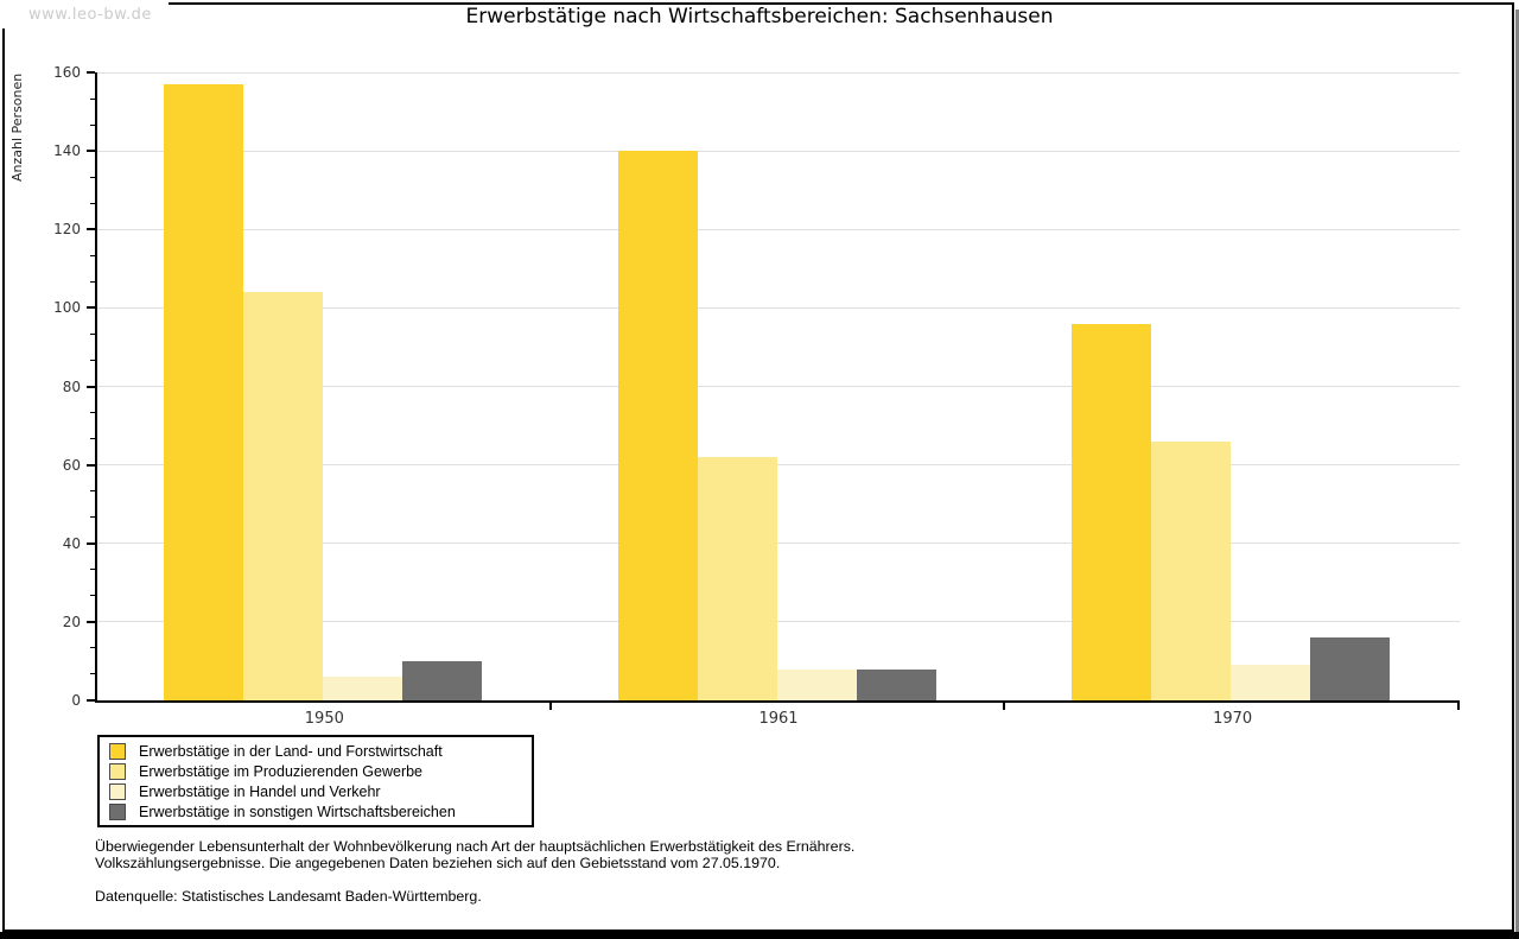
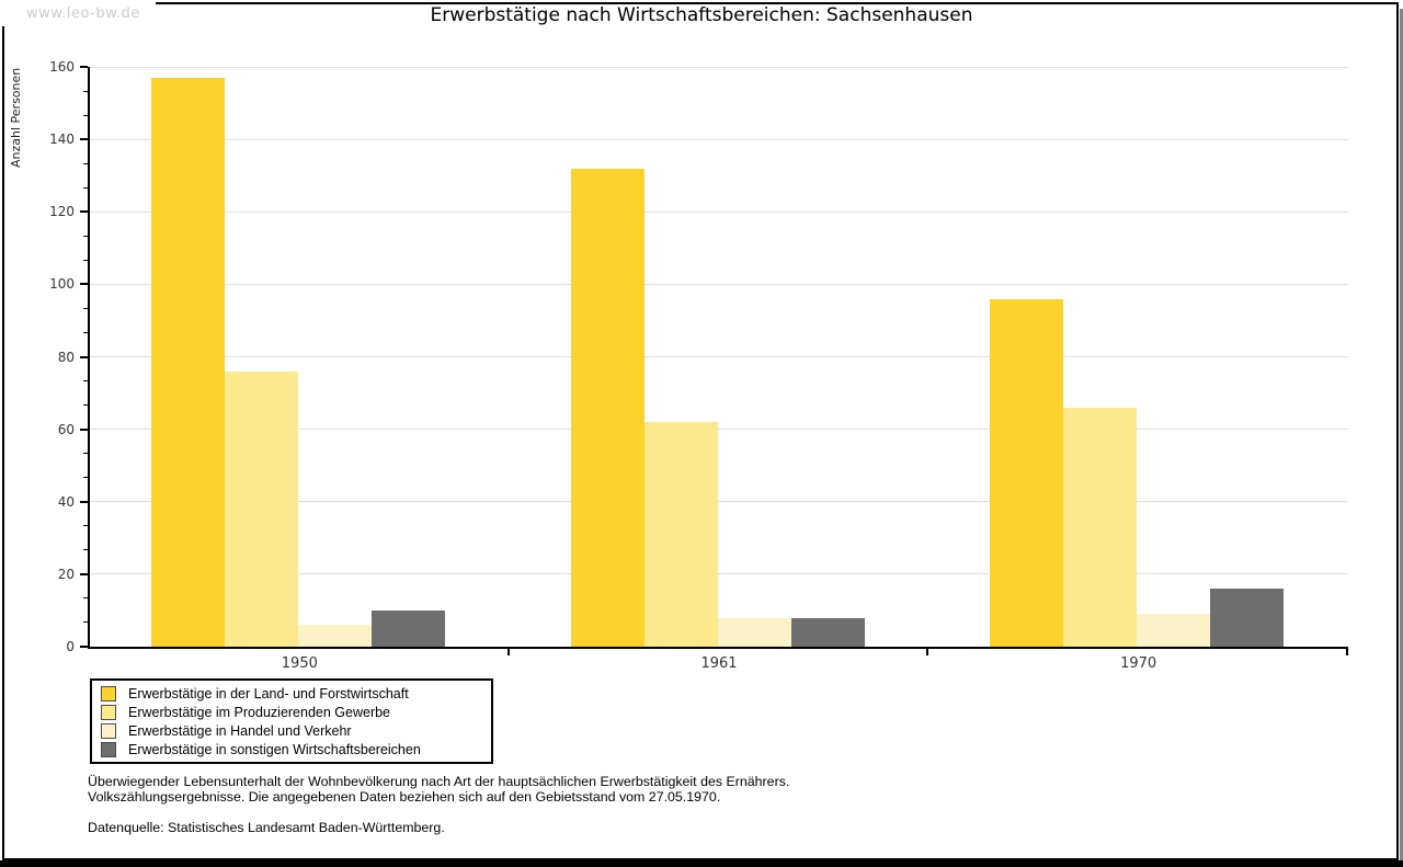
Erwerbstätige im Produzierenden Gewerbe/1950: 104 -> 76
Erwerbstätige in der Land- und Forstwirtschaft/1961: 140 -> 132
